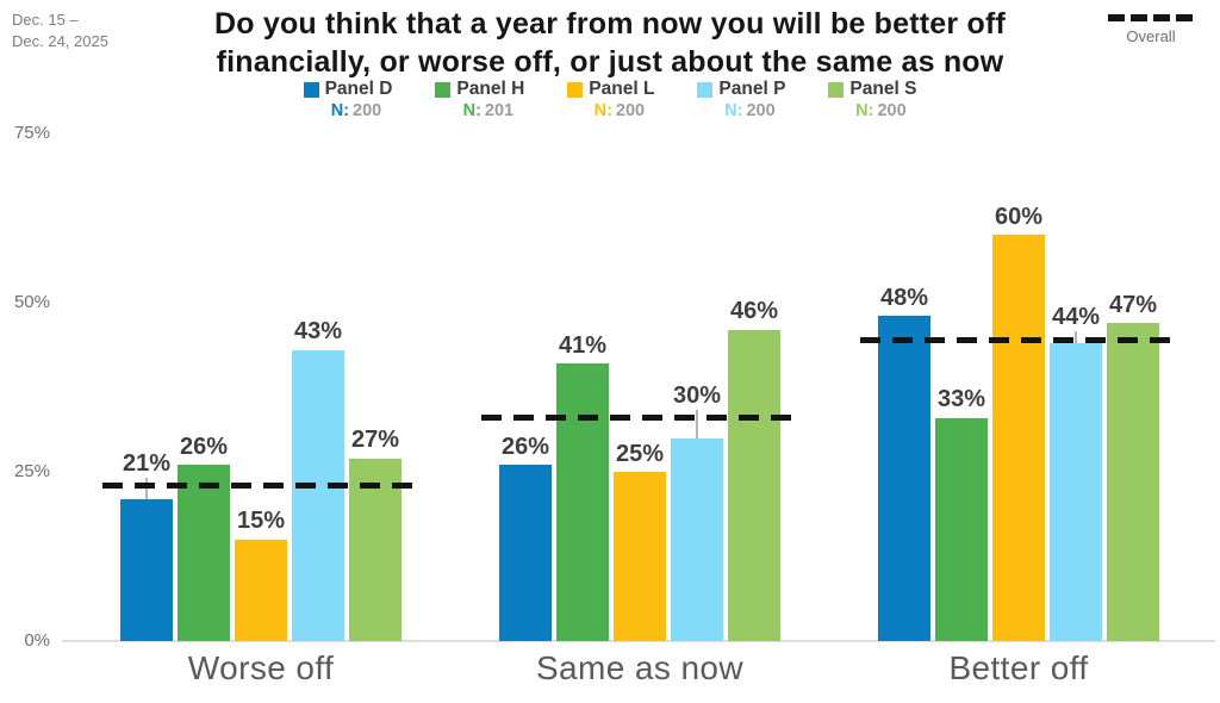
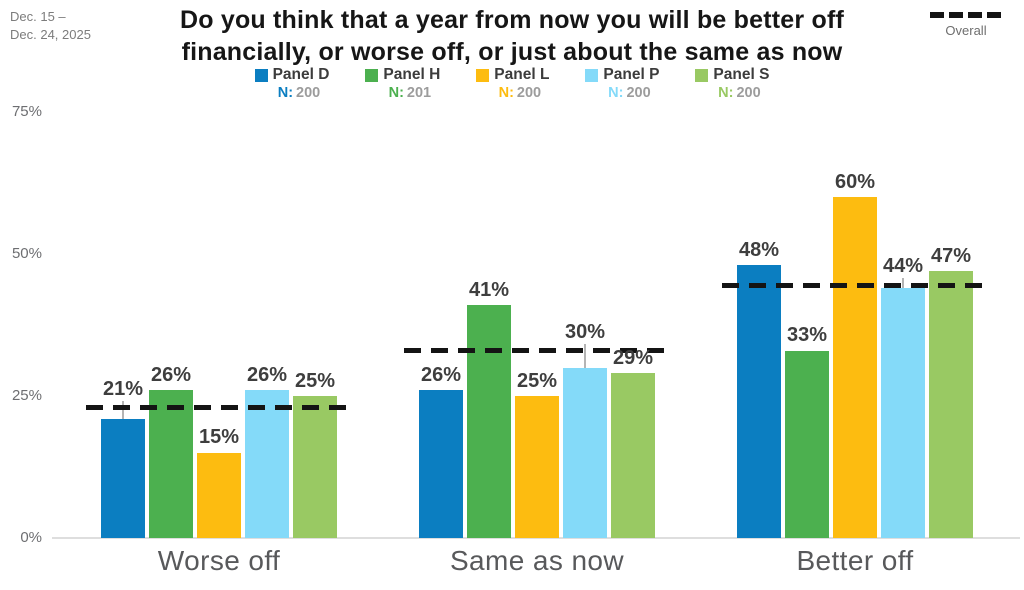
Panel P/Worse off: 43% -> 26%
Panel S/Worse off: 27% -> 25%
Panel S/Same as now: 46% -> 29%
